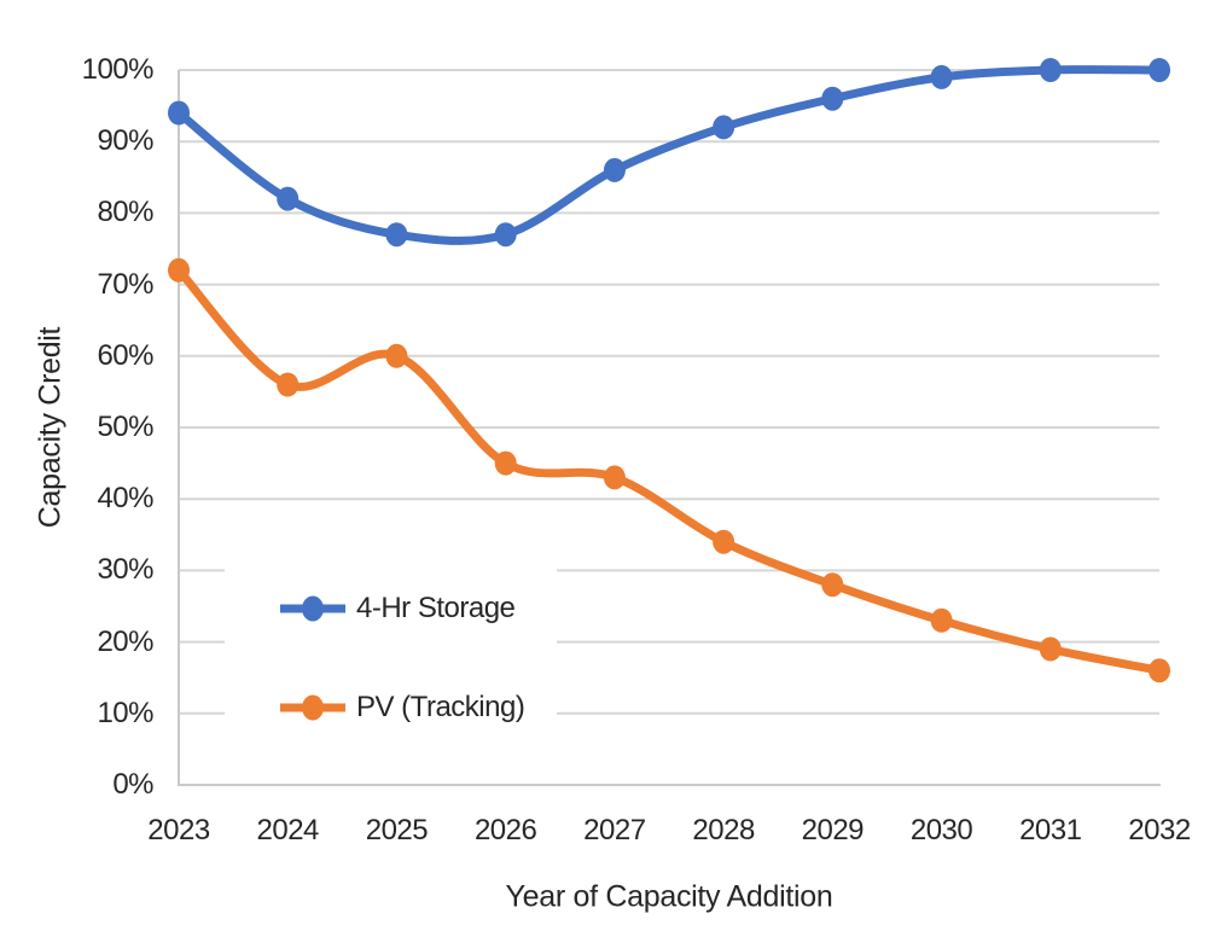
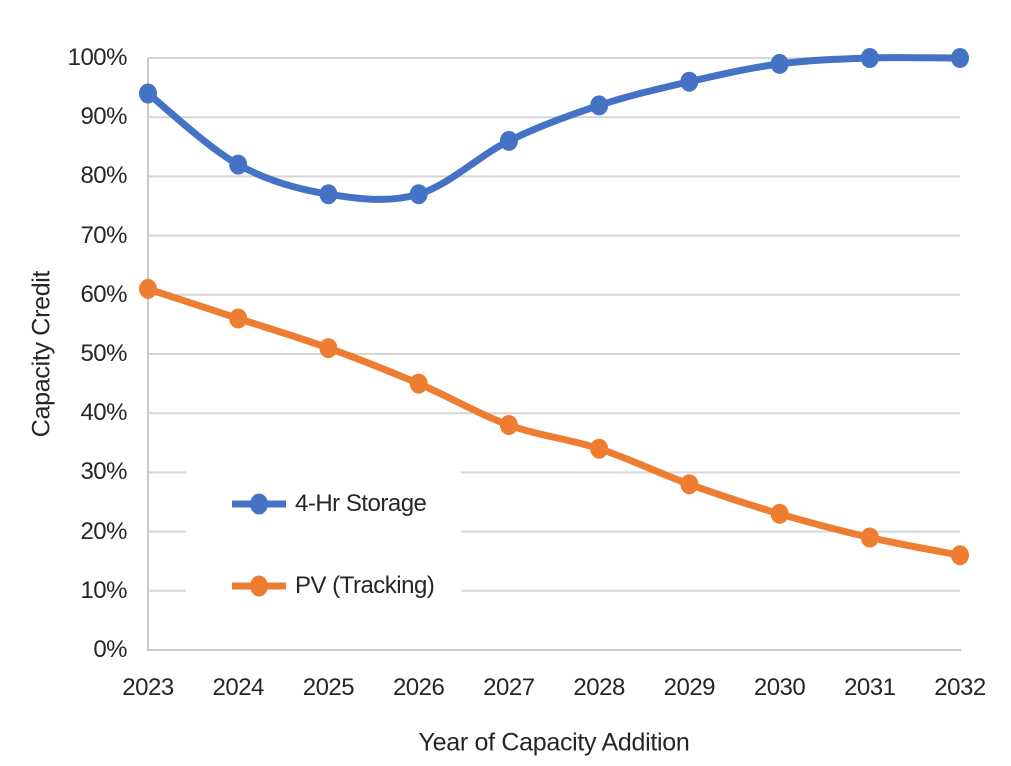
PV (Tracking)/2023: 72% -> 61%
PV (Tracking)/2025: 60% -> 51%
PV (Tracking)/2027: 43% -> 38%
